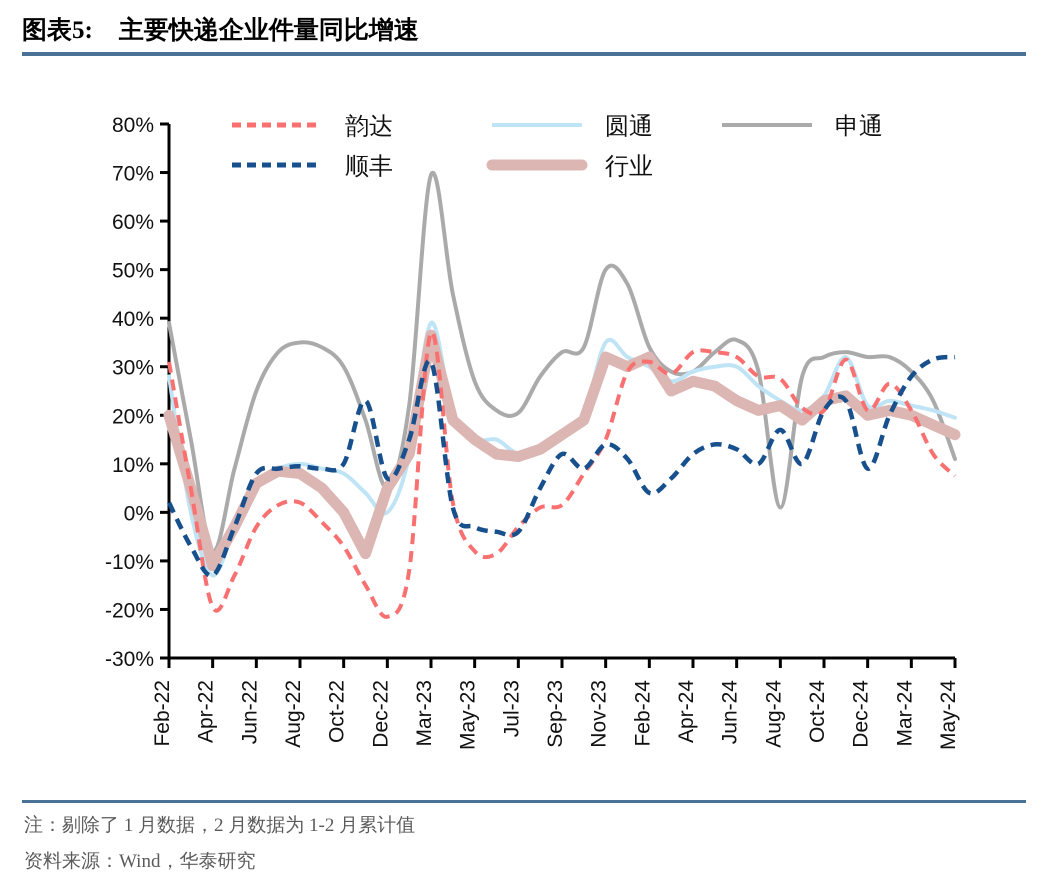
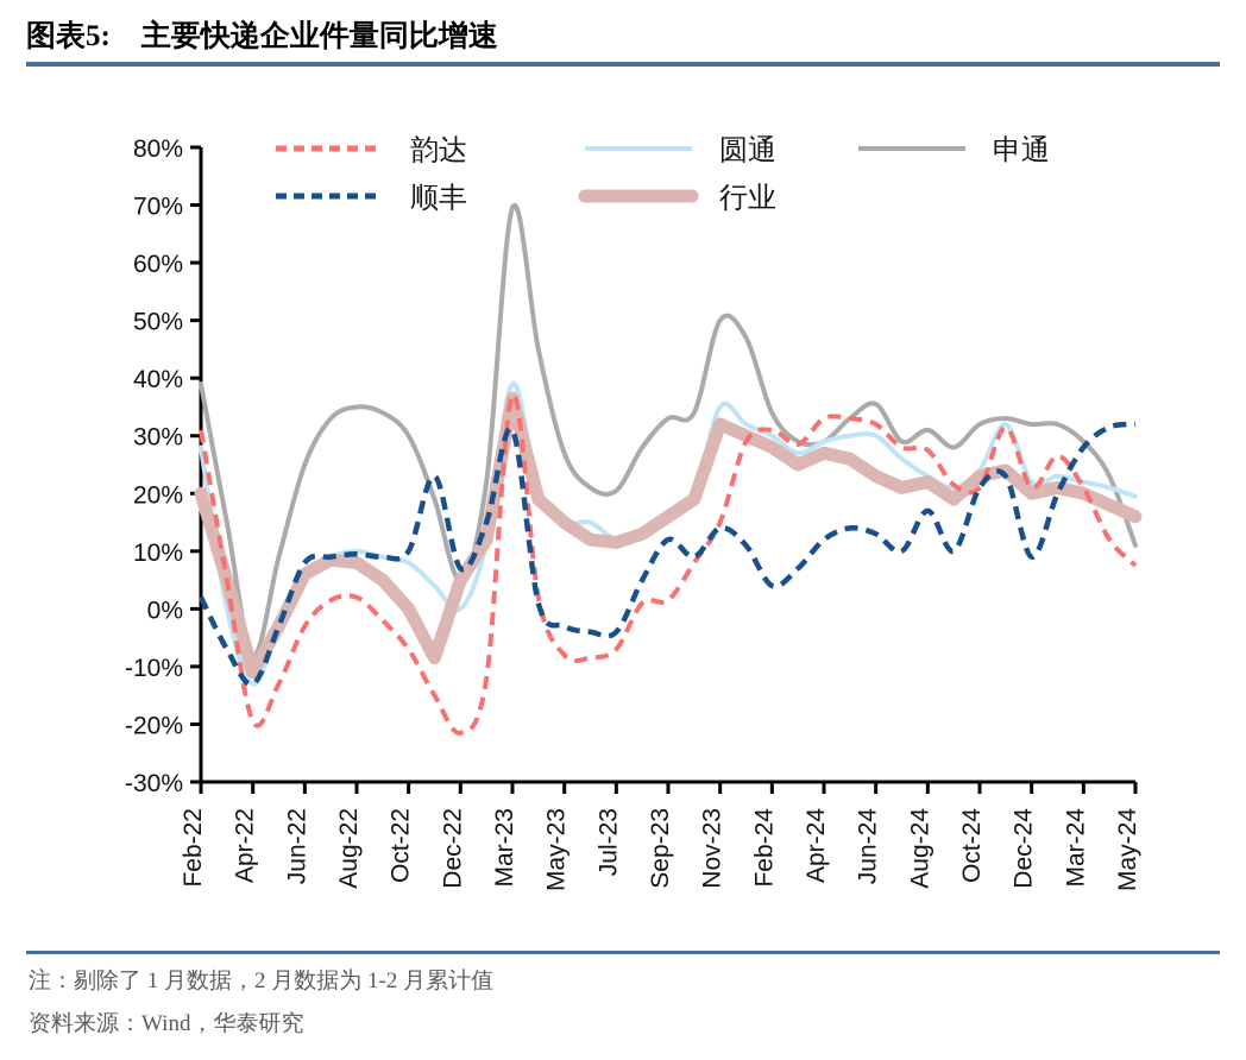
韵达/Jul-23: -3% -> -7%
行业/Feb-24: 32% -> 28%
申通/Aug-24: 1% -> 31%
